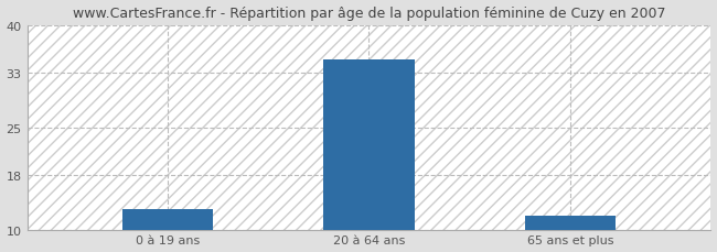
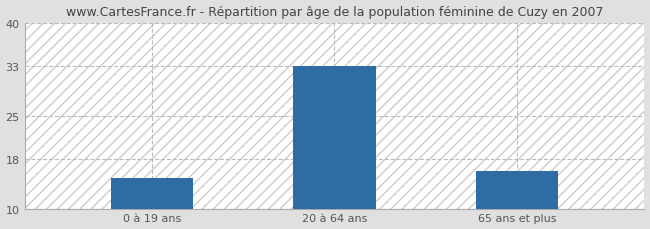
0 à 19 ans: 13 -> 15
20 à 64 ans: 35 -> 33
65 ans et plus: 12 -> 16
